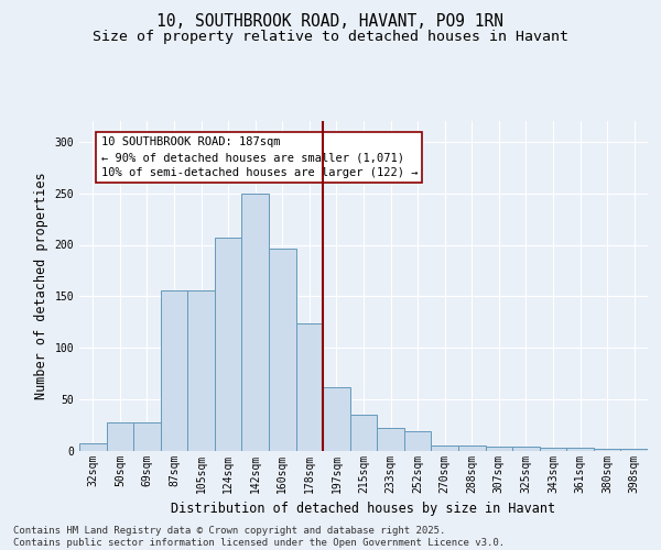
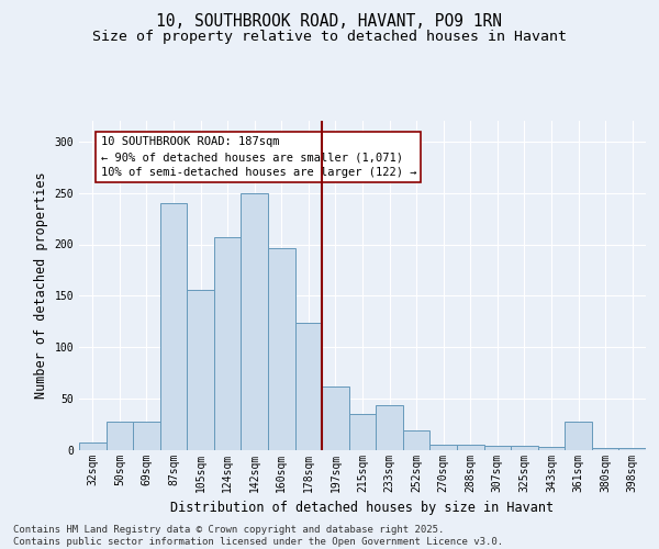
87sqm: 156 -> 240
233sqm: 22 -> 44
361sqm: 3 -> 28
